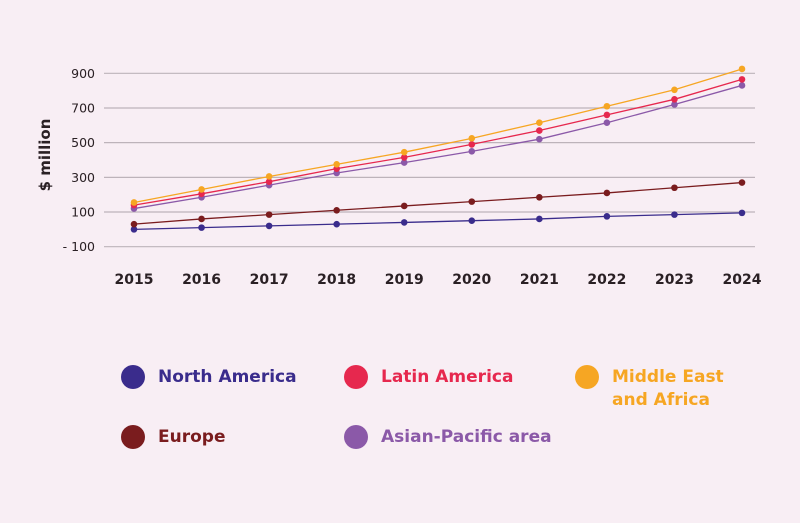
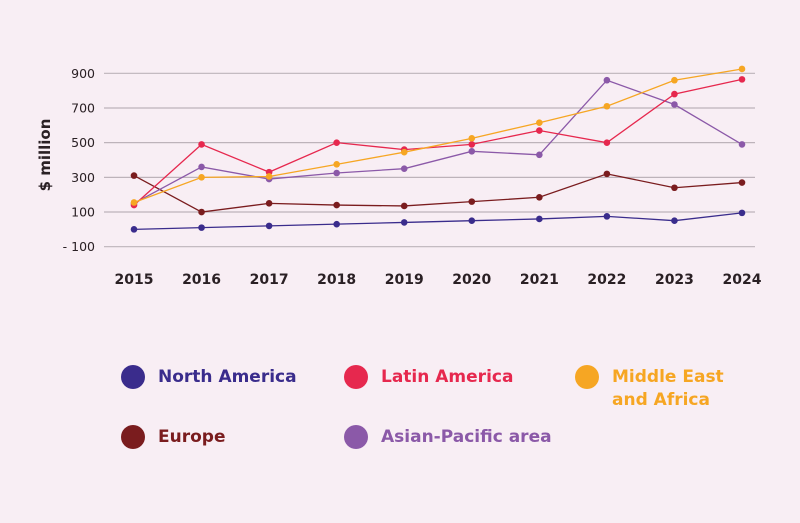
Europe/2015: 30 -> 310
Asian-Pacific area/2015: 120 -> 150
Latin America/2016: 200 -> 490
Middle East and Africa/2016: 230 -> 300
Europe/2016: 60 -> 100
Asian-Pacific area/2016: 180 -> 360
Latin America/2017: 280 -> 330
Europe/2017: 80 -> 150
Asian-Pacific area/2017: 260 -> 290
Latin America/2018: 350 -> 500
Europe/2018: 110 -> 140
Latin America/2019: 420 -> 460
Asian-Pacific area/2019: 380 -> 350
Asian-Pacific area/2021: 520 -> 430
Latin America/2022: 660 -> 500
Europe/2022: 210 -> 320
Asian-Pacific area/2022: 620 -> 860
North America/2023: 80 -> 50
Latin America/2023: 750 -> 780
Middle East and Africa/2023: 800 -> 860
Asian-Pacific area/2024: 830 -> 490
